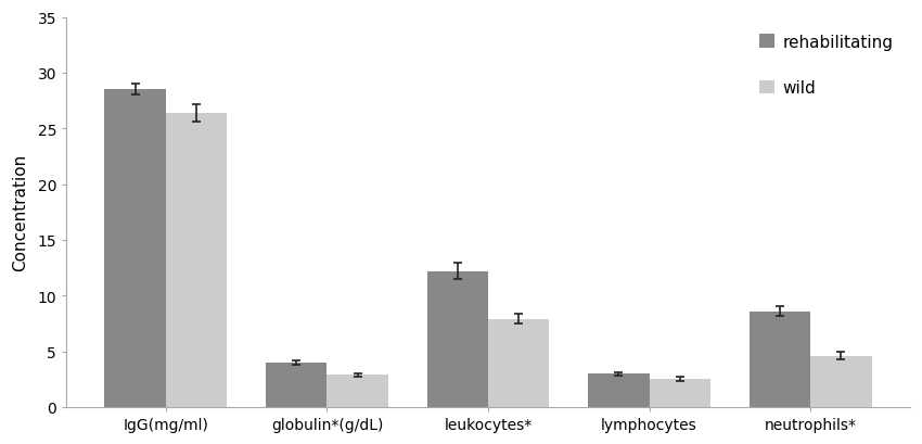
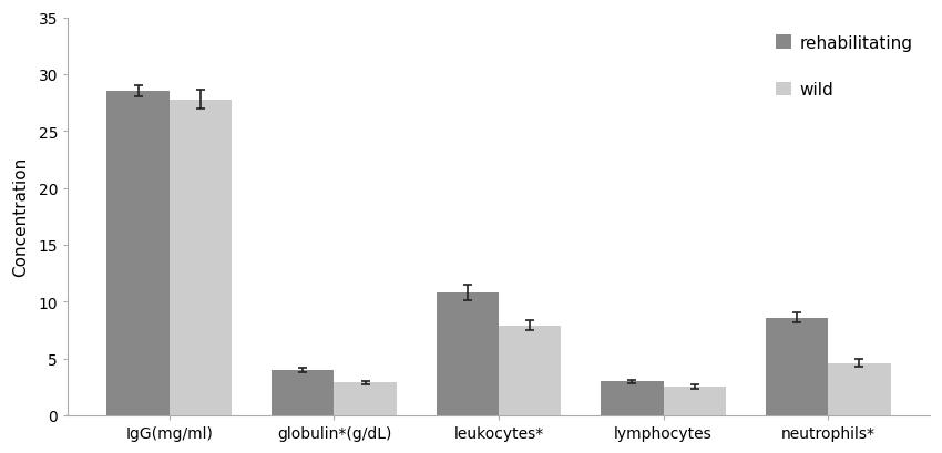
wild/IgG(mg/ml): 26.4 -> 27.8
rehabilitating/leukocytes*: 12.2 -> 10.8
